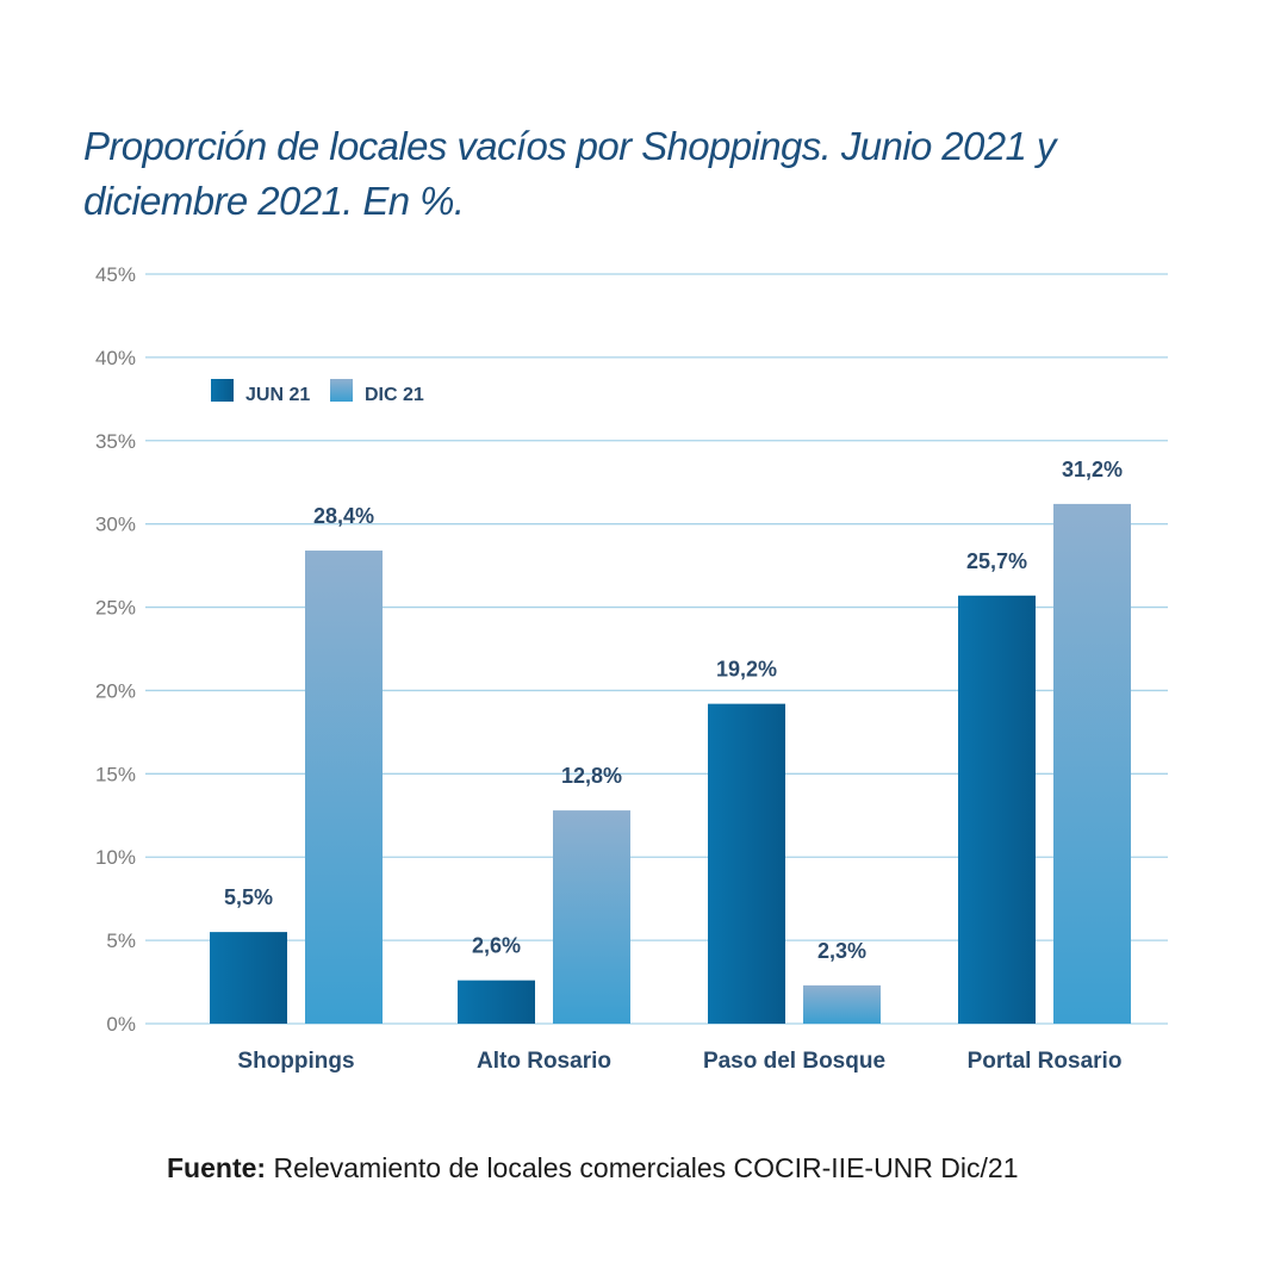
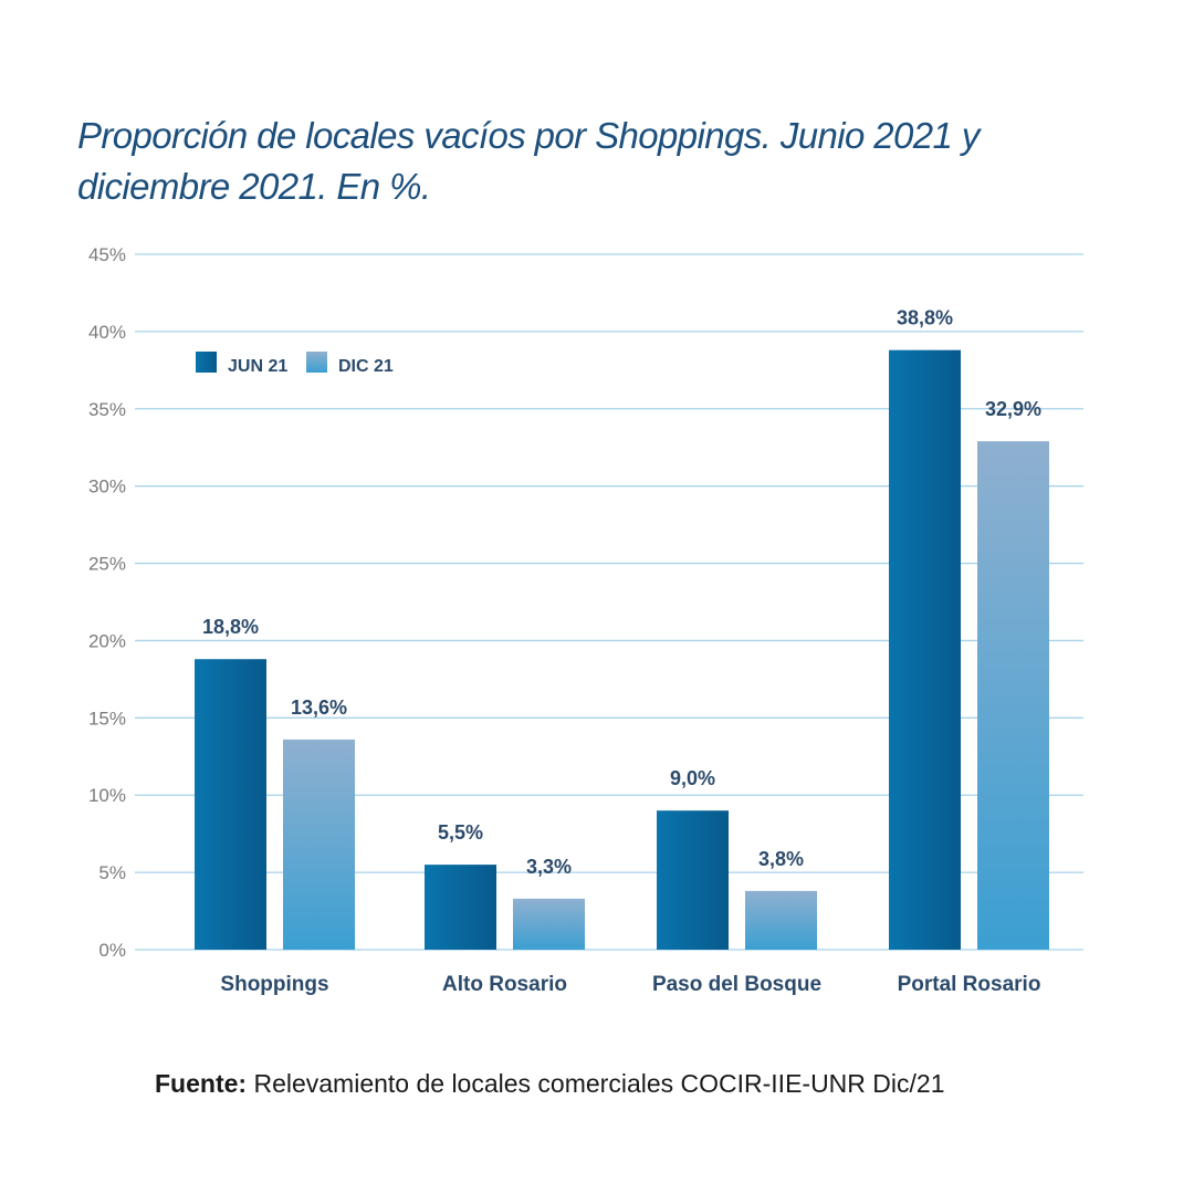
JUN 21/Shoppings: 5,5% -> 18,8%
DIC 21/Shoppings: 28,4% -> 13,6%
JUN 21/Alto Rosario: 2,6% -> 5,5%
DIC 21/Alto Rosario: 12,8% -> 3,3%
JUN 21/Paso del Bosque: 19,2% -> 9,0%
DIC 21/Paso del Bosque: 2,3% -> 3,8%
JUN 21/Portal Rosario: 25,7% -> 38,8%
DIC 21/Portal Rosario: 31,2% -> 32,9%
